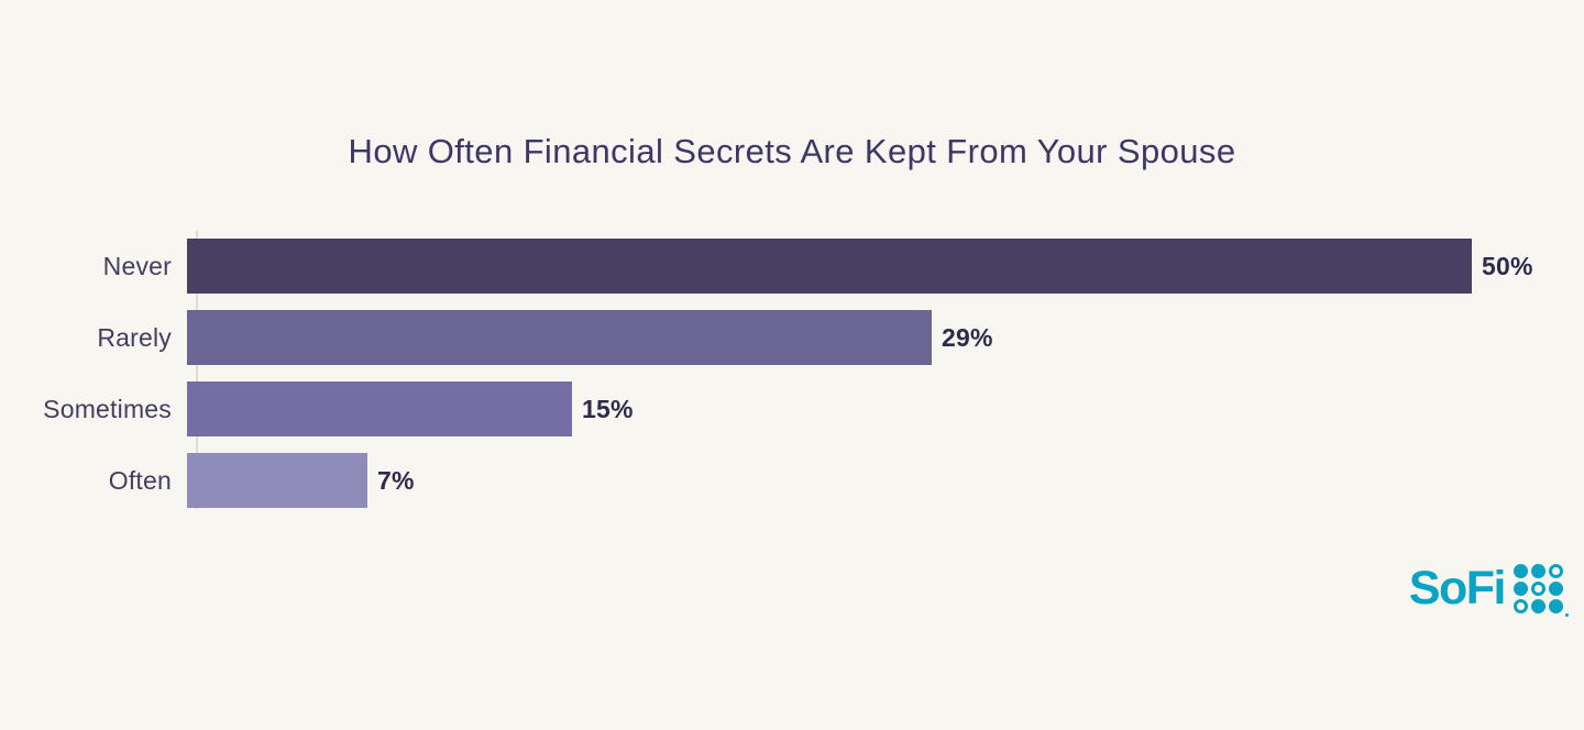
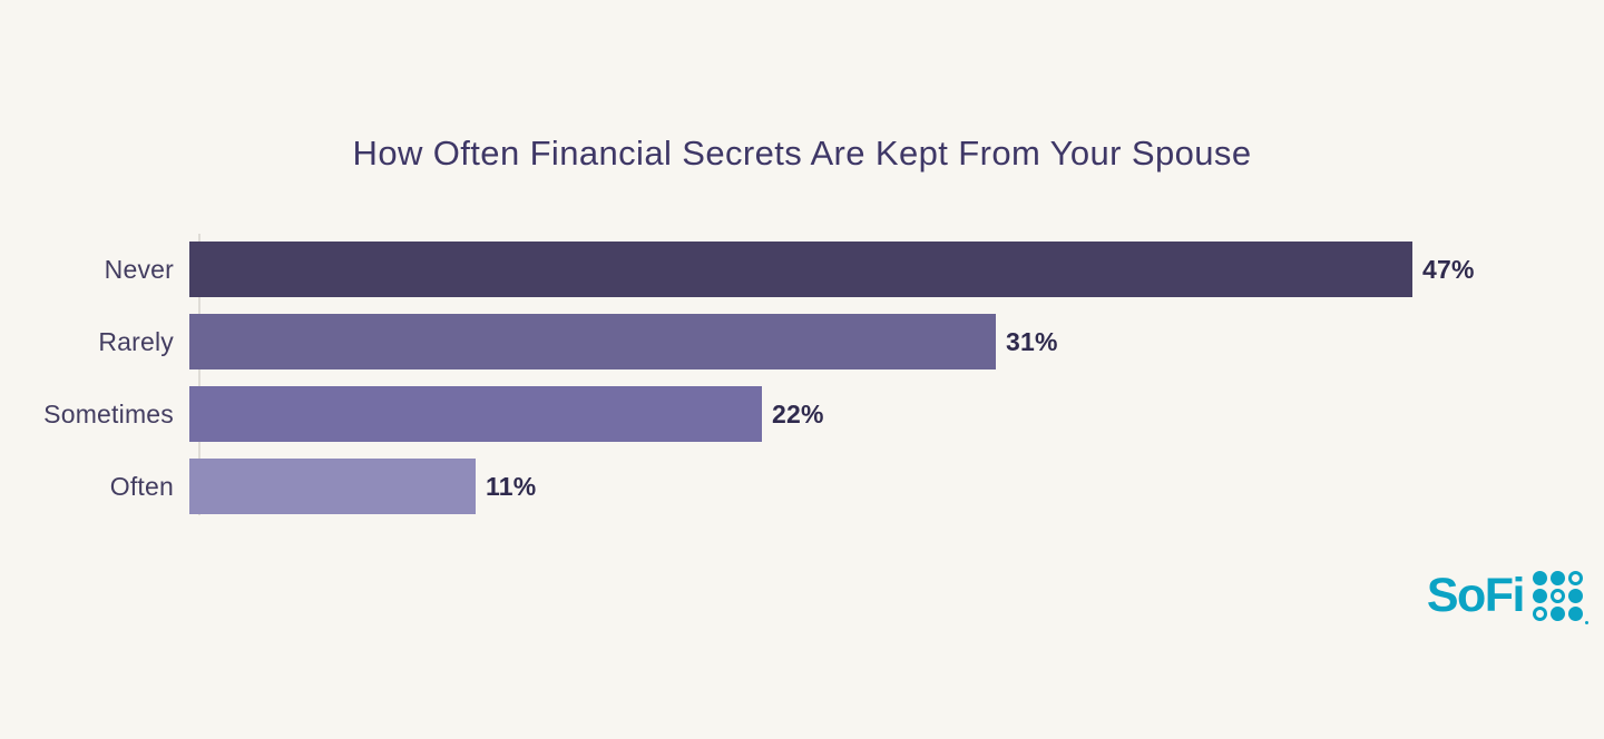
Never: 50% -> 47%
Rarely: 29% -> 31%
Sometimes: 15% -> 22%
Often: 7% -> 11%
